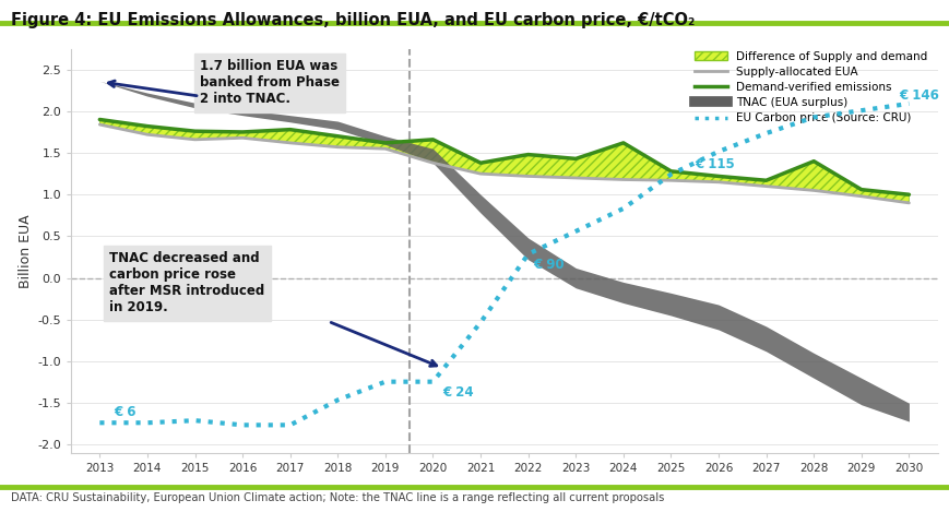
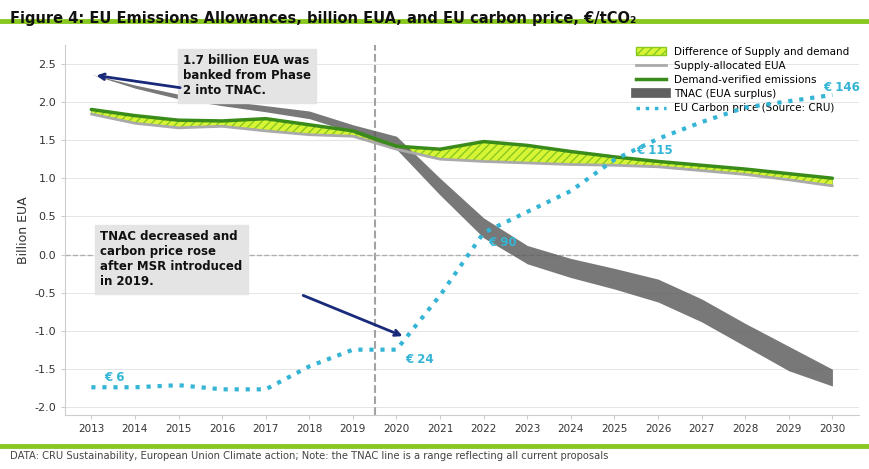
Demand-verified emissions/2020: 1.66 -> 1.42
Demand-verified emissions/2024: 1.62 -> 1.35
Demand-verified emissions/2028: 1.40 -> 1.12
